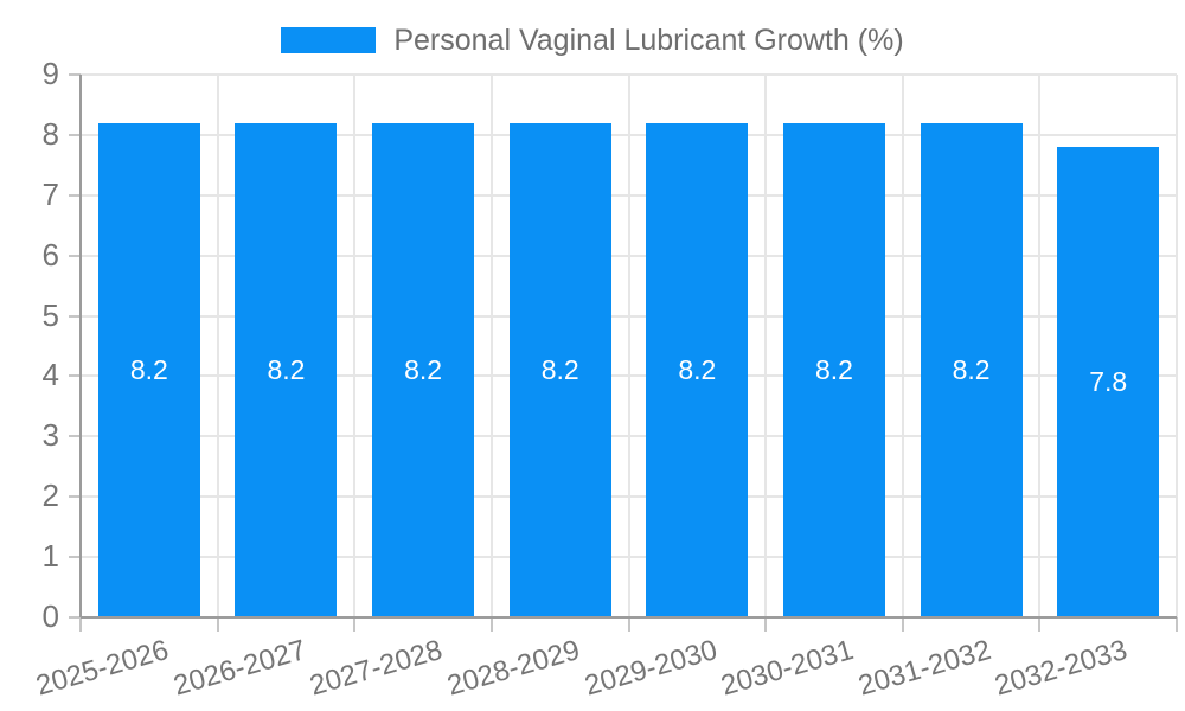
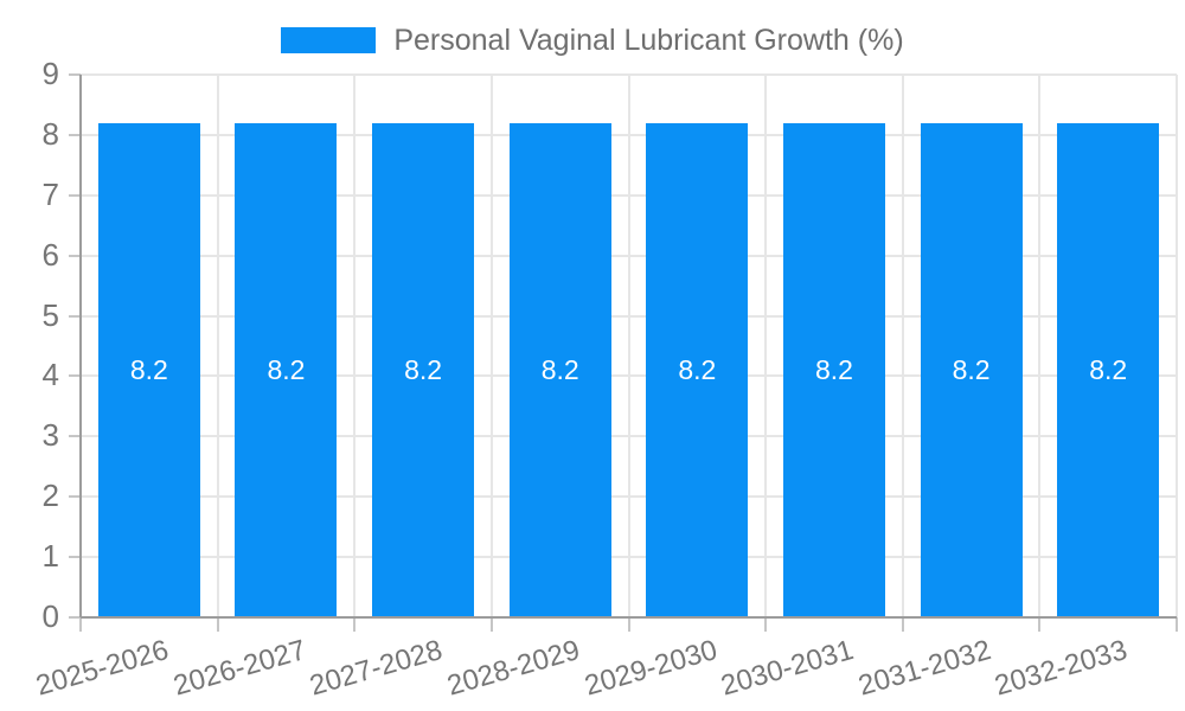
2032-2033: 7.8 -> 8.2
